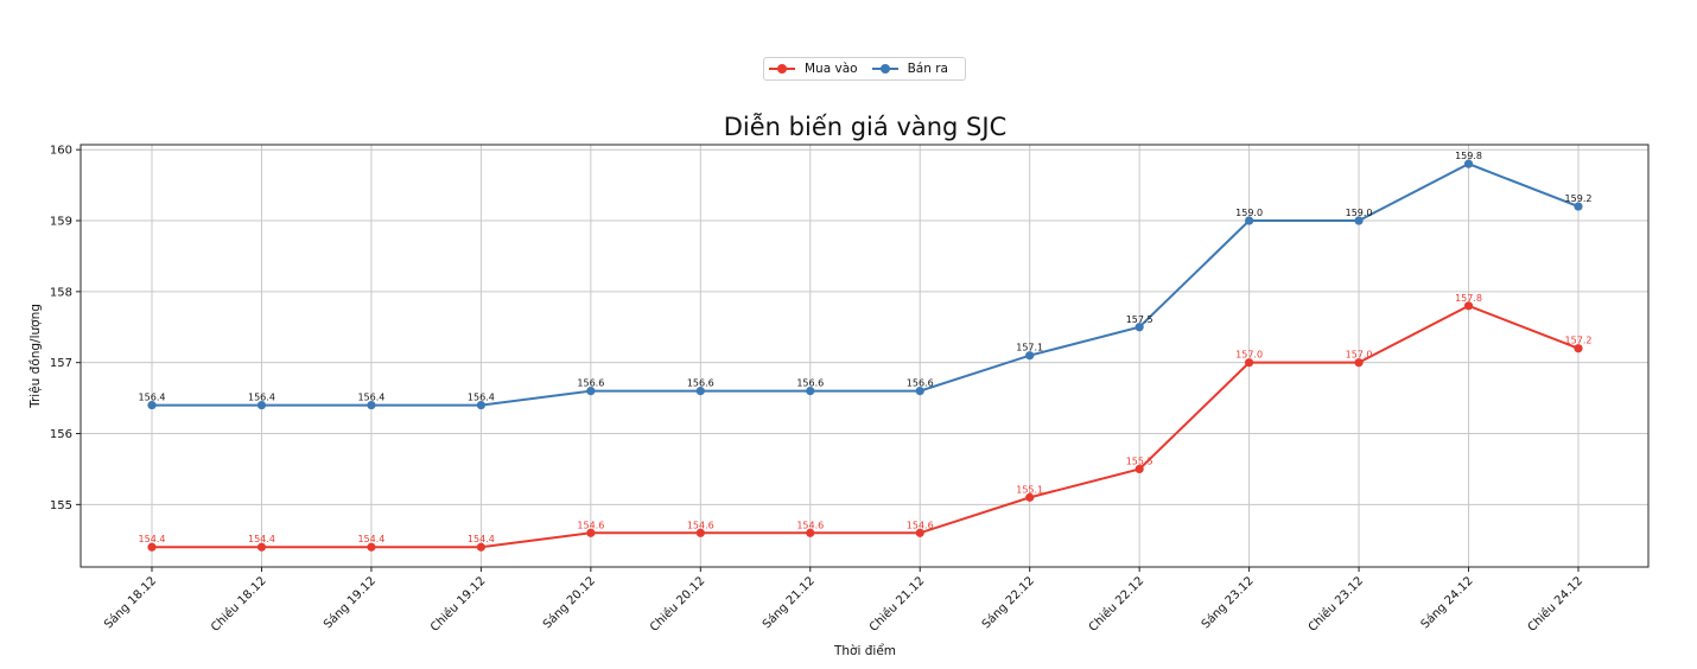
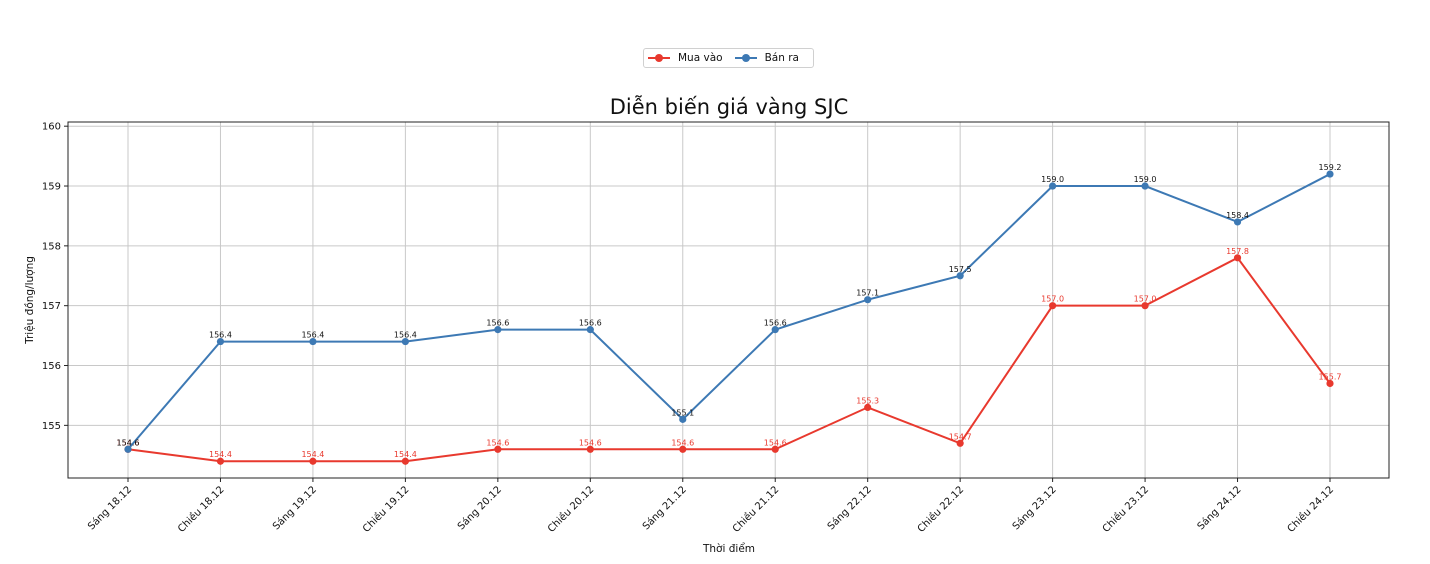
Mua vào/Sáng 18.12: 154.4 -> 154.6
Bán ra/Sáng 18.12: 156.4 -> 154.6
Bán ra/Sáng 21.12: 156.6 -> 155.1
Mua vào/Sáng 22.12: 155.1 -> 155.3
Mua vào/Chiều 22.12: 155.5 -> 154.7
Bán ra/Sáng 24.12: 159.8 -> 158.4
Mua vào/Chiều 24.12: 157.2 -> 155.7
